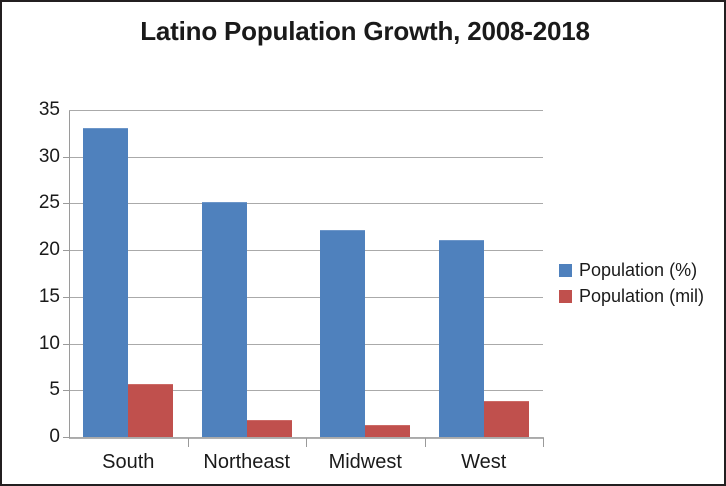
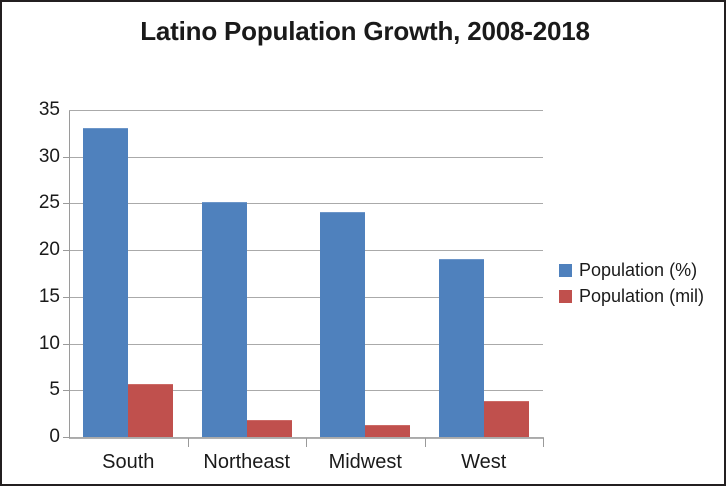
Population (%)/Midwest: 22 -> 24
Population (%)/West: 21 -> 19
